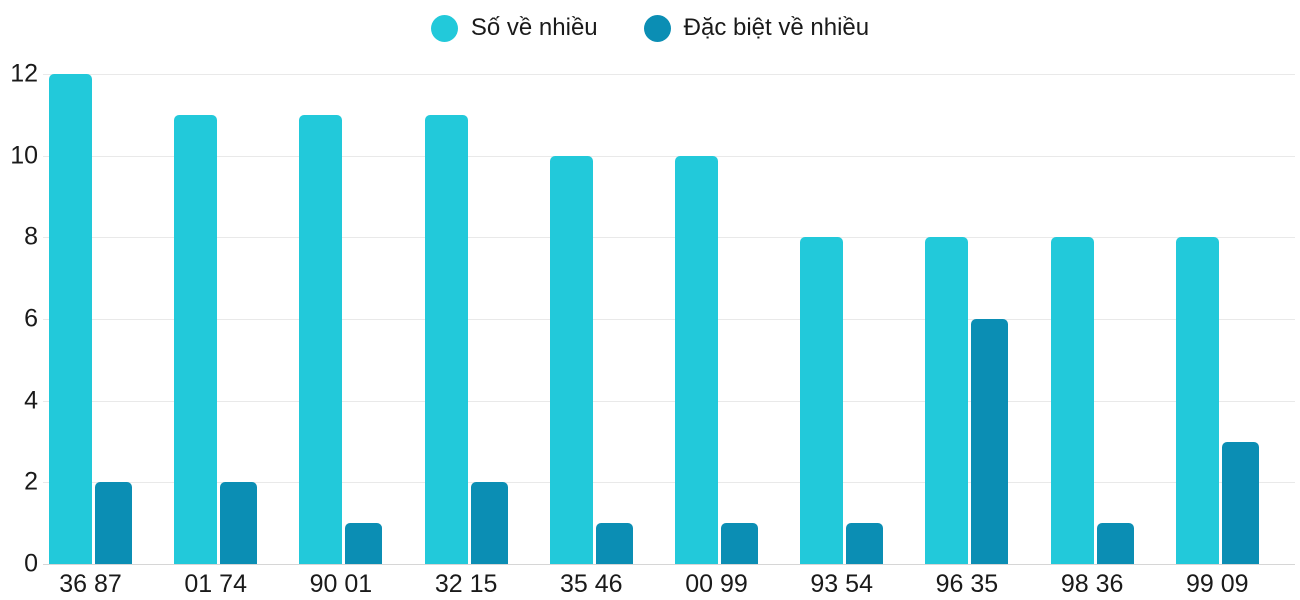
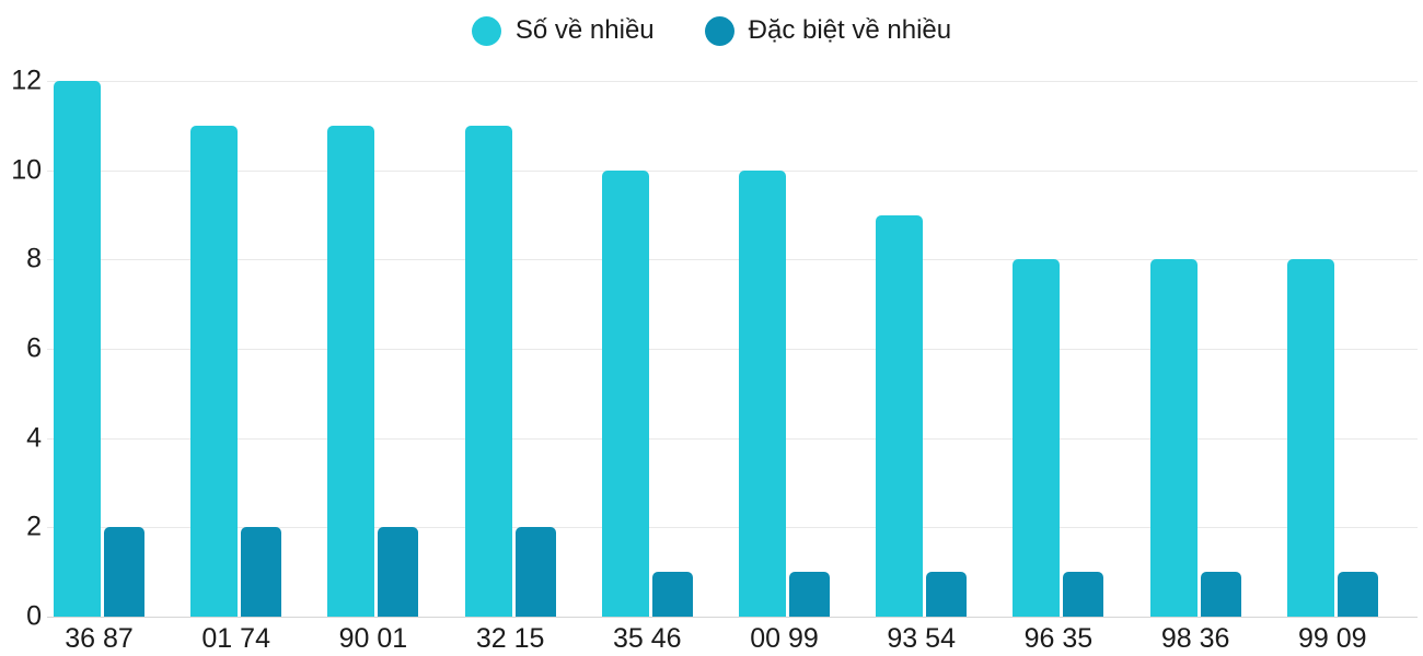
Đặc biệt về nhiều/90 01: 1 -> 2
Số về nhiều/93 54: 8 -> 9
Đặc biệt về nhiều/96 35: 6 -> 1
Đặc biệt về nhiều/99 09: 3 -> 1
